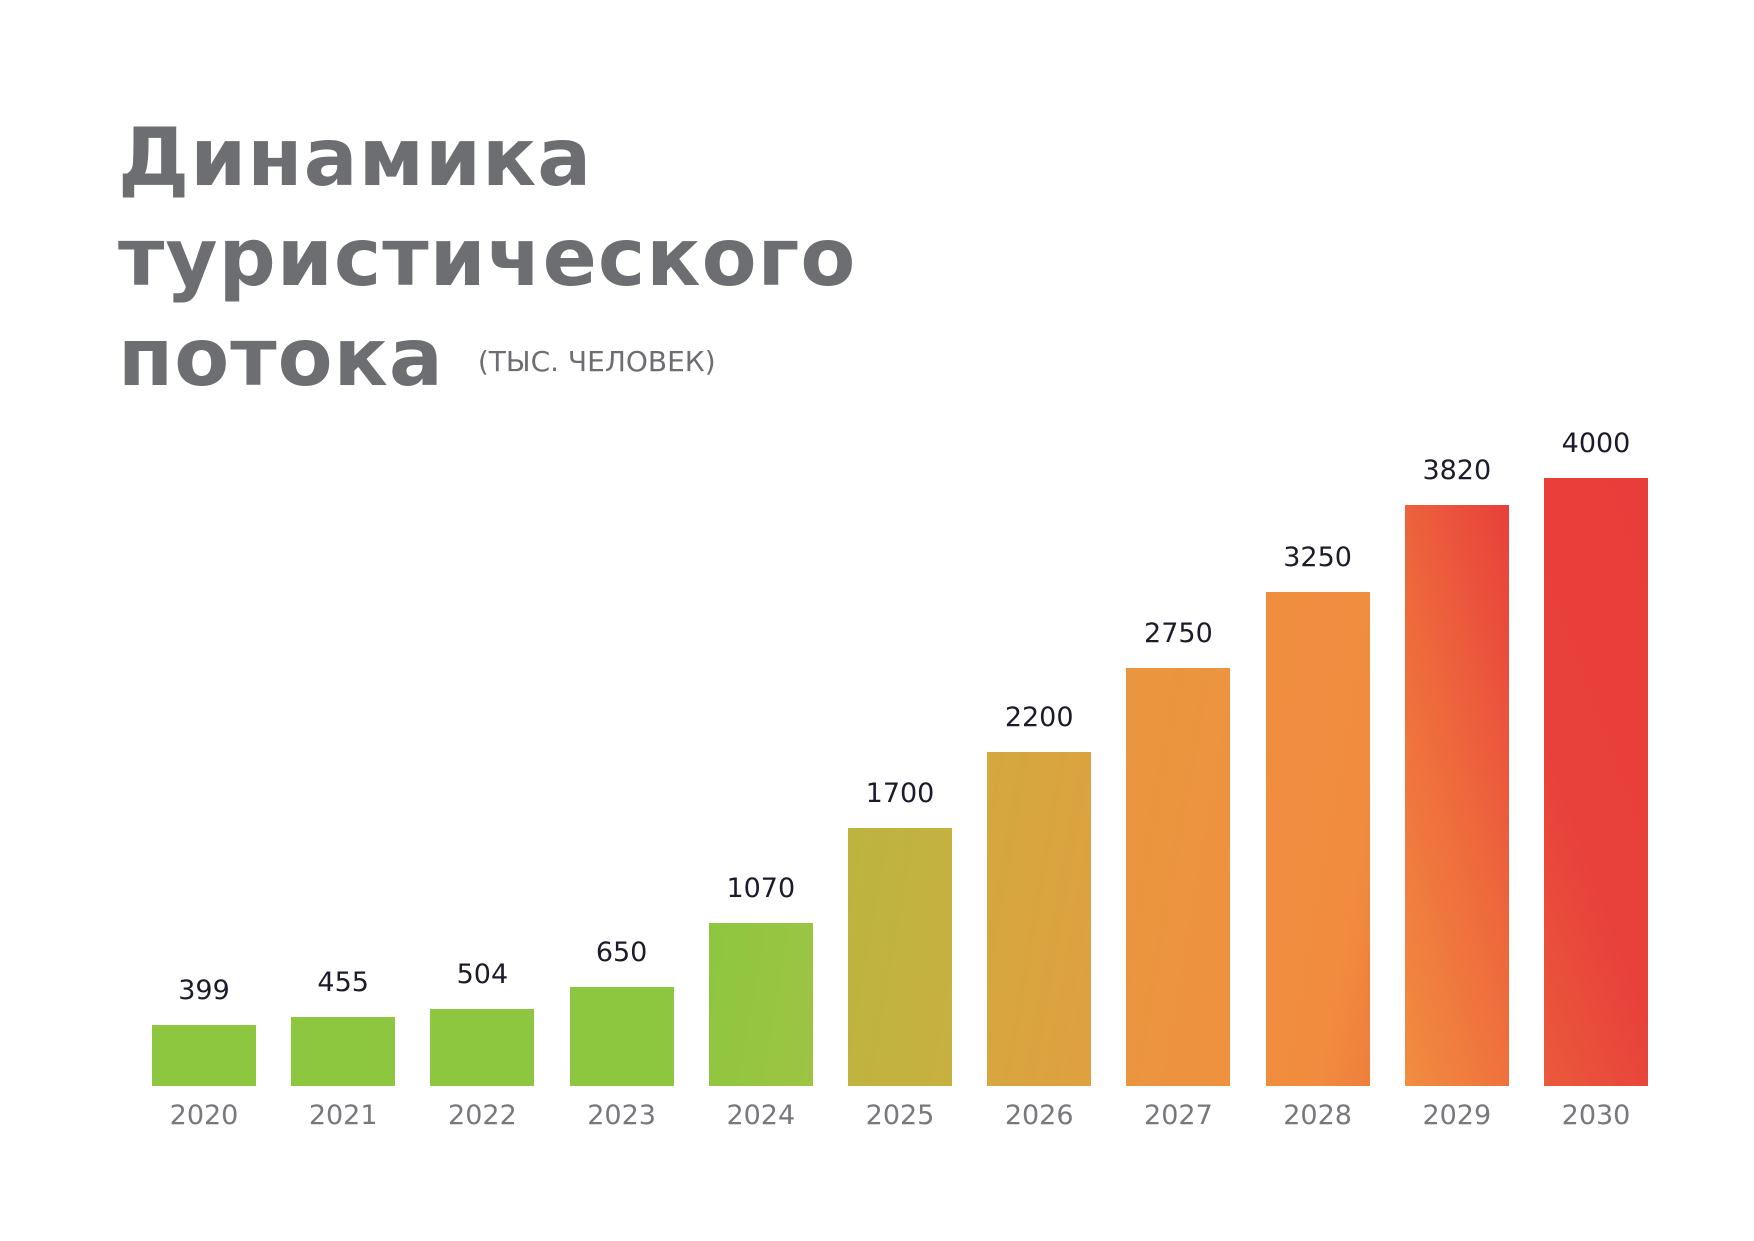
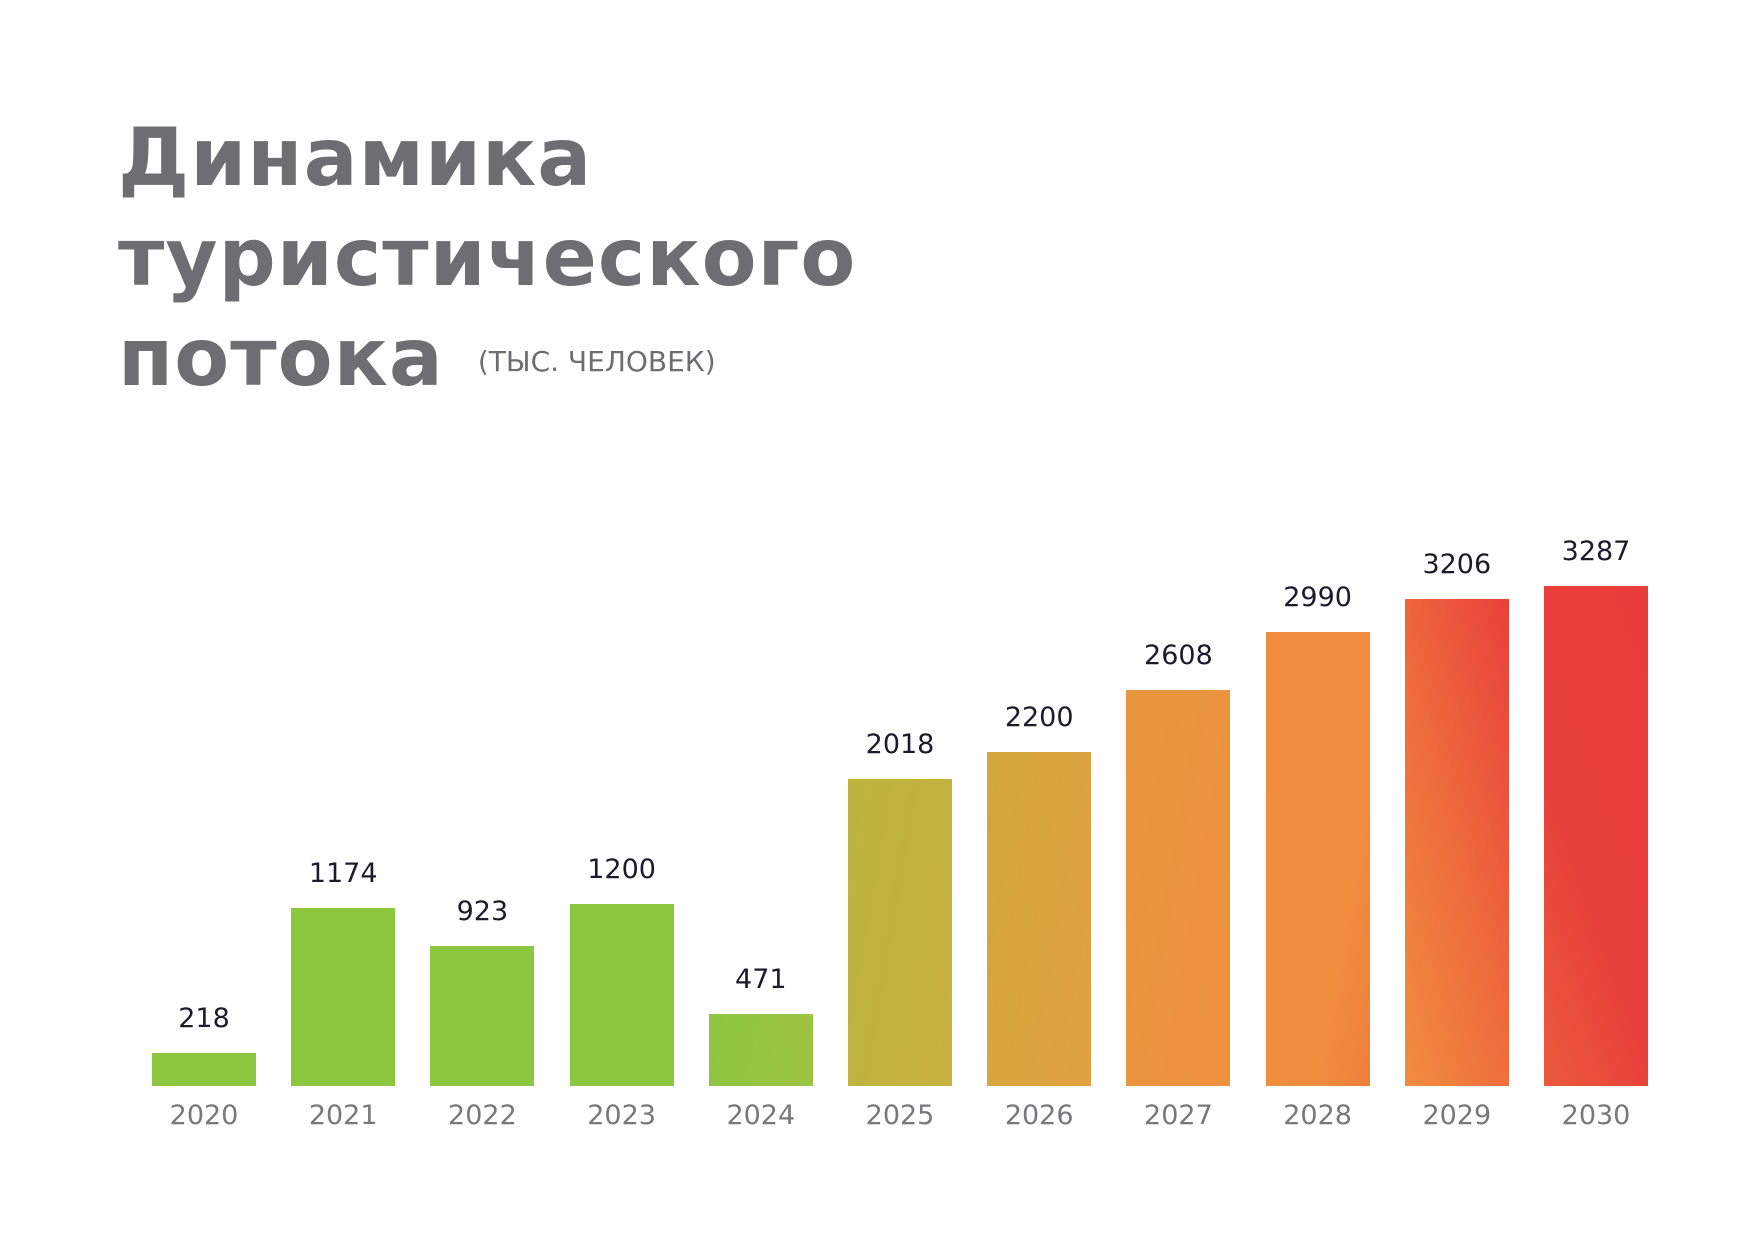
2020: 399 -> 218
2021: 455 -> 1174
2022: 504 -> 923
2023: 650 -> 1200
2024: 1070 -> 471
2025: 1700 -> 2018
2027: 2750 -> 2608
2028: 3250 -> 2990
2029: 3820 -> 3206
2030: 4000 -> 3287
